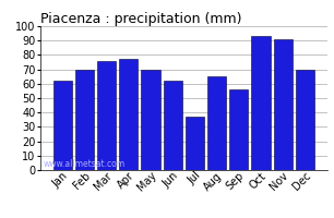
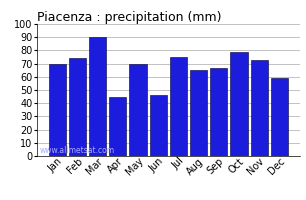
Jan: 62 -> 70
Feb: 70 -> 74
Mar: 76 -> 90
Apr: 77 -> 45
Jun: 62 -> 46
Jul: 37 -> 75
Sep: 56 -> 67
Oct: 93 -> 79
Nov: 91 -> 73
Dec: 70 -> 59
